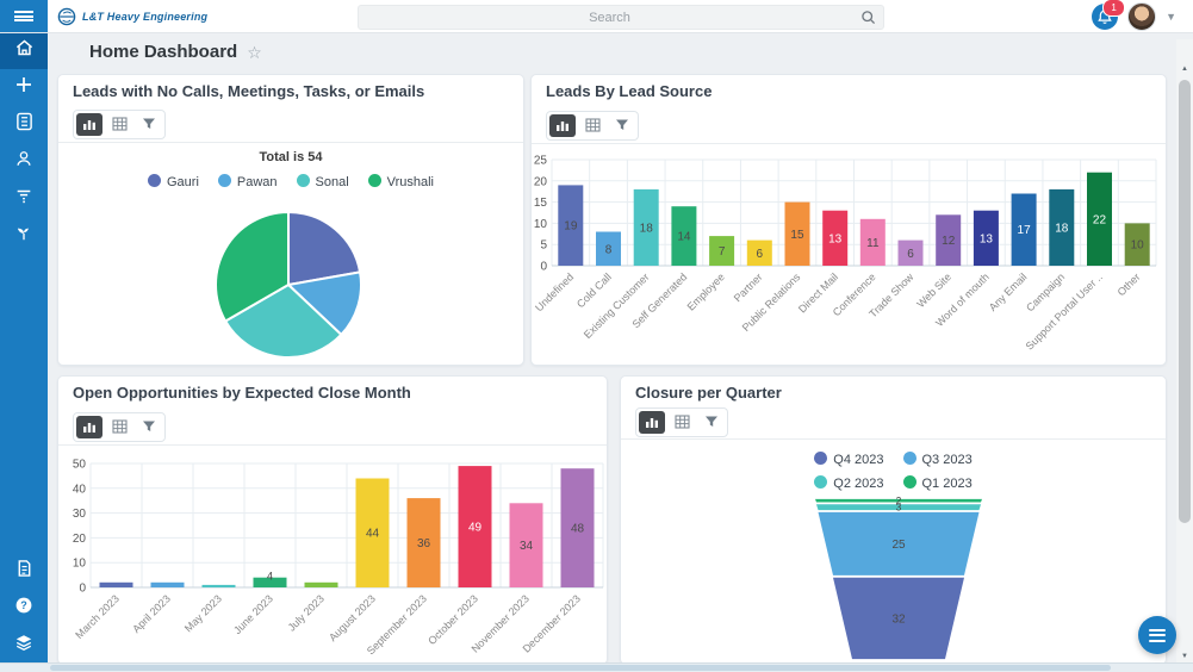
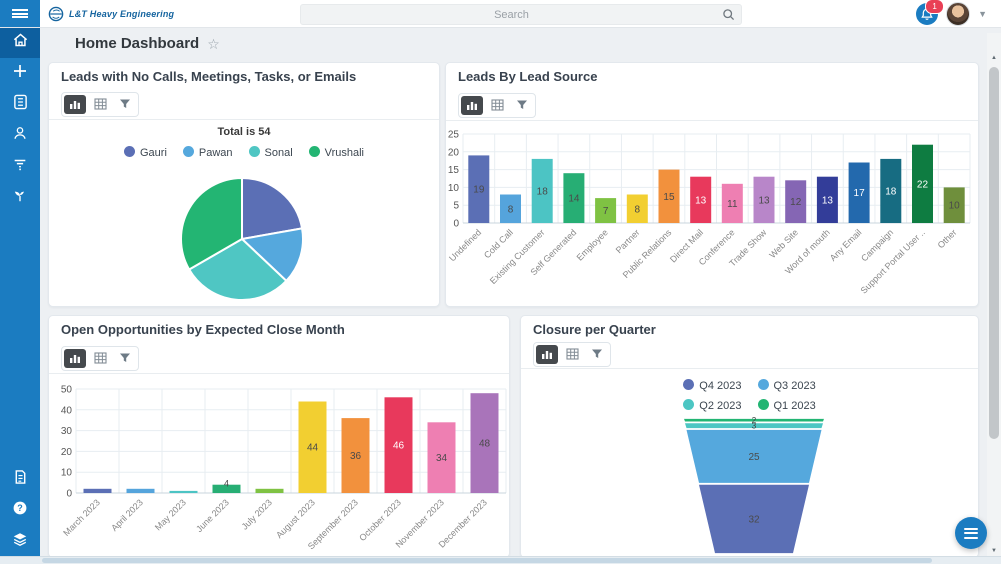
Leads By Lead Source/Partner: 6 -> 8
Leads By Lead Source/Trade Show: 6 -> 13
Open Opportunities by Expected Close Month/October 2023: 49 -> 46
